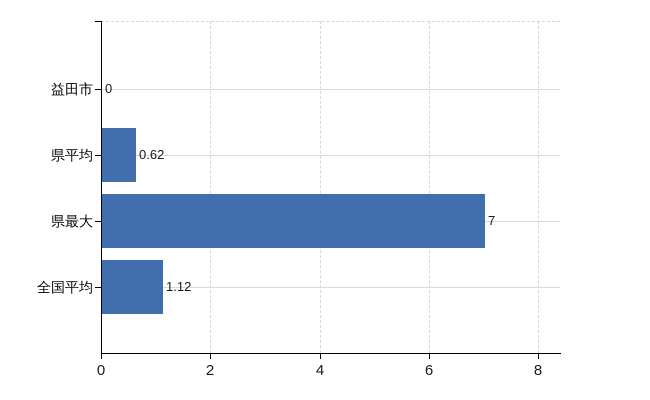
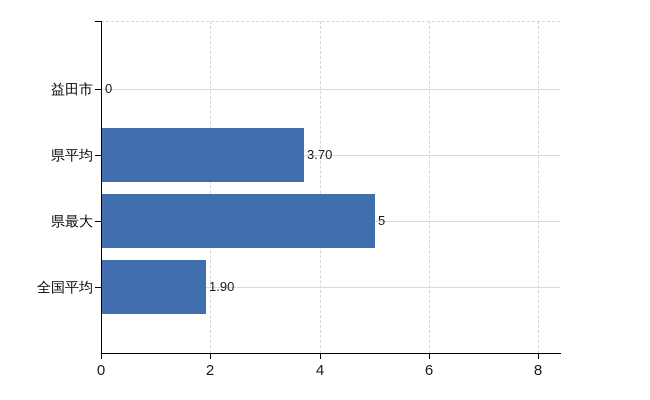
県平均: 0.62 -> 3.70
県最大: 7 -> 5
全国平均: 1.12 -> 1.90
